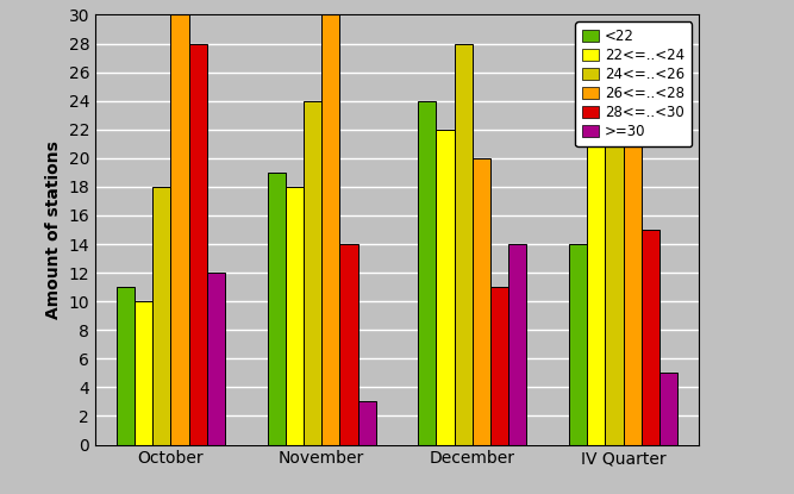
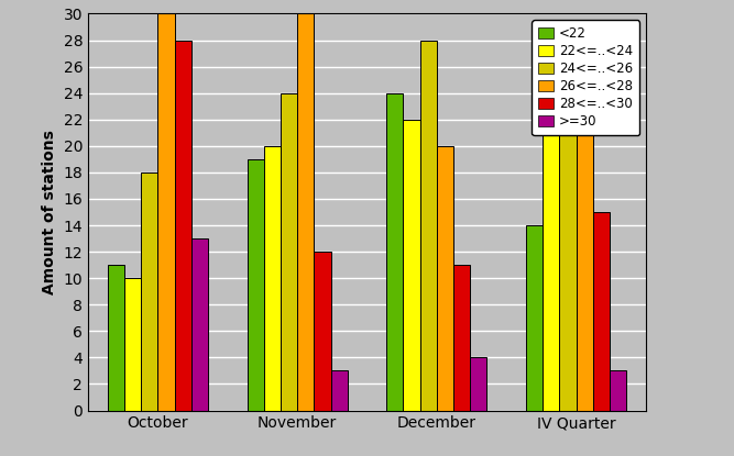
>=30/October: 12 -> 13
22<=..<24/November: 18 -> 20
28<=..<30/November: 14 -> 12
>=30/December: 14 -> 4
>=30/IV Quarter: 5 -> 3
